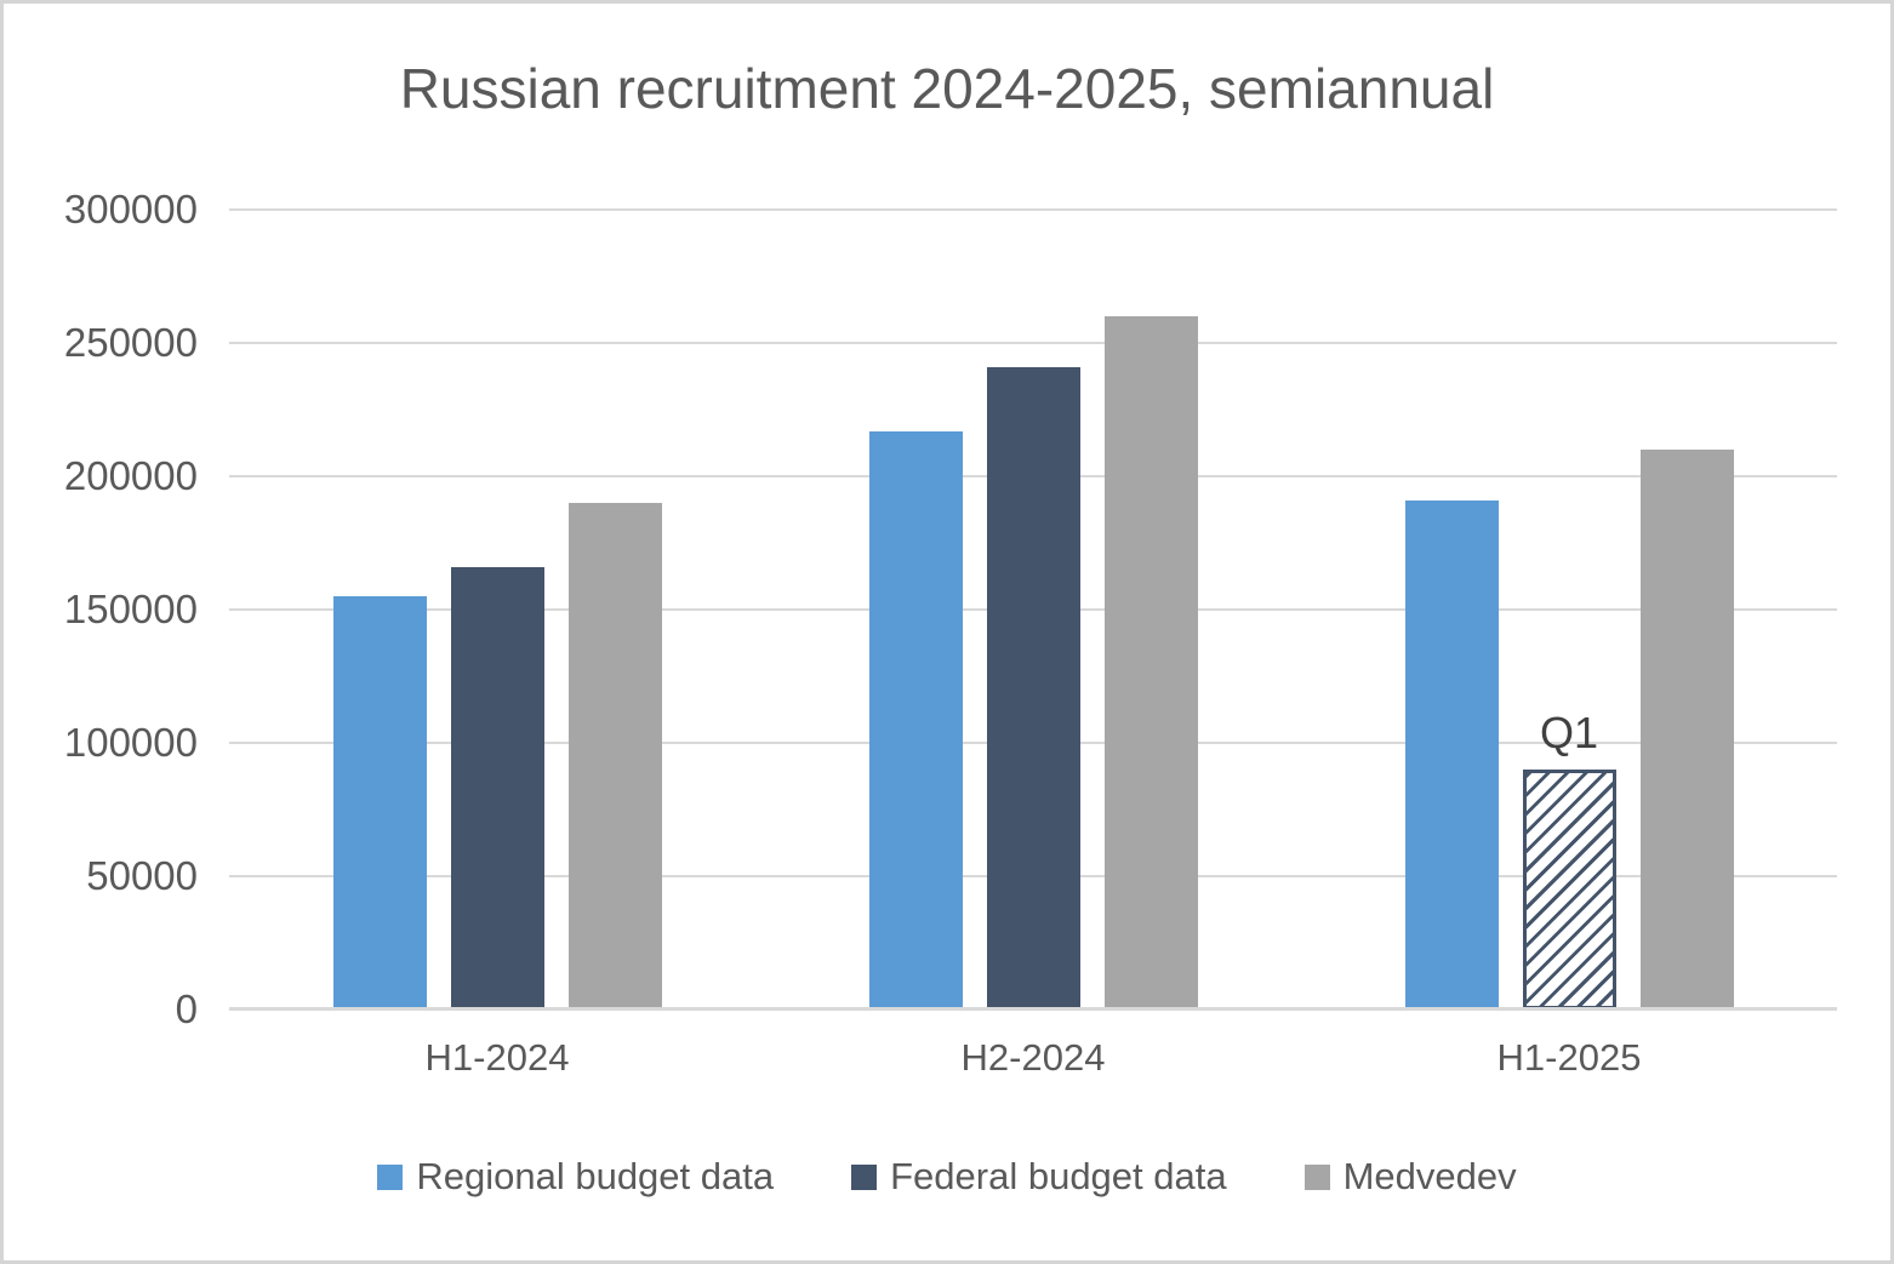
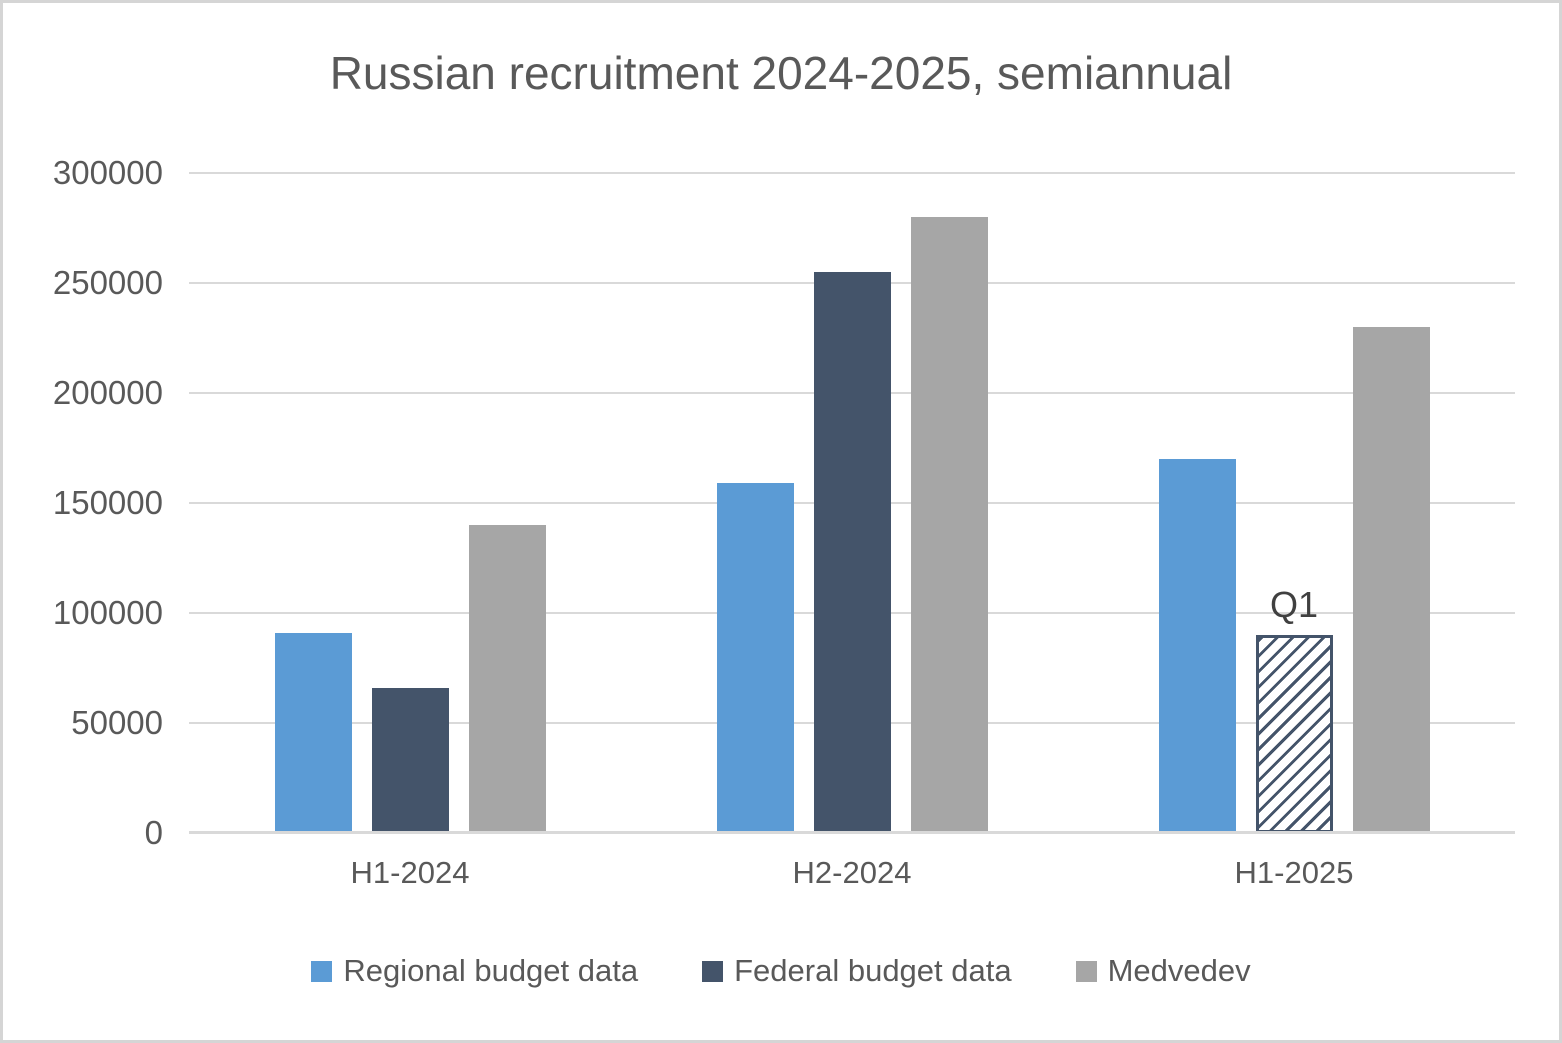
Regional budget data/H1-2024: 155000 -> 91000
Federal budget data/H1-2024: 166000 -> 66000
Medvedev/H1-2024: 190000 -> 140000
Regional budget data/H2-2024: 217000 -> 159000
Federal budget data/H2-2024: 241000 -> 255000
Medvedev/H2-2024: 260000 -> 280000
Regional budget data/H1-2025: 191000 -> 170000
Medvedev/H1-2025: 210000 -> 230000
